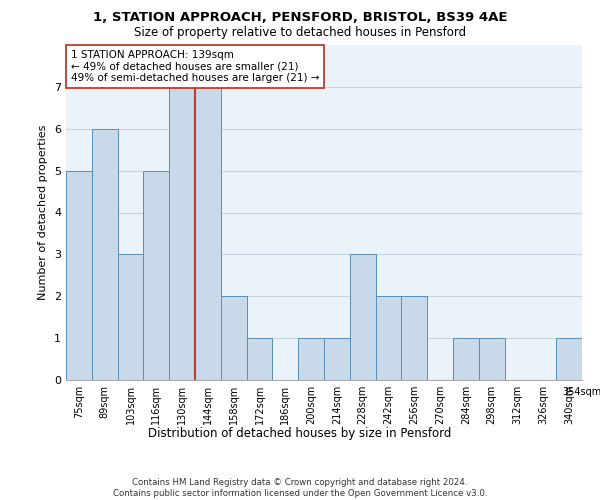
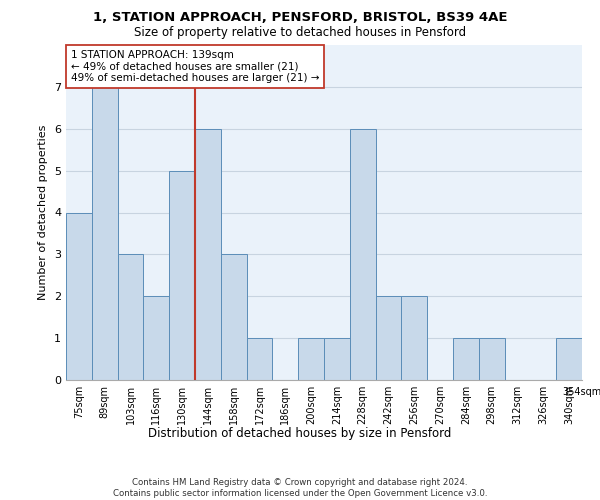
75sqm: 5 -> 4
89sqm: 6 -> 7
116sqm: 5 -> 2
130sqm: 7 -> 5
144sqm: 7 -> 6
158sqm: 2 -> 3
228sqm: 3 -> 6
